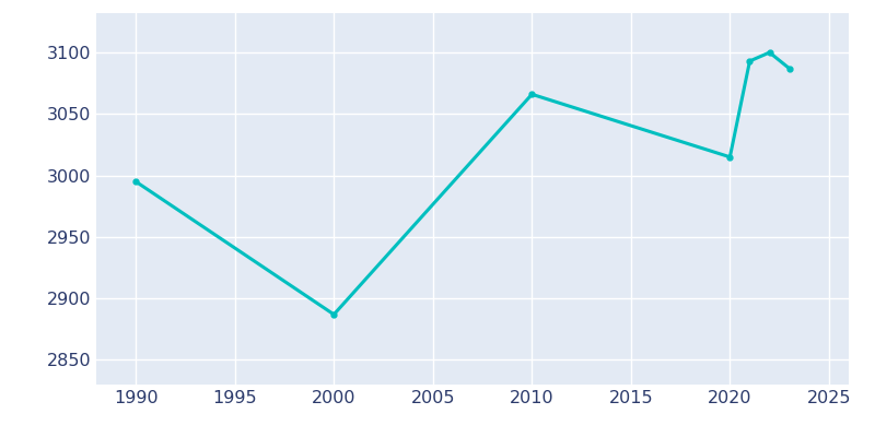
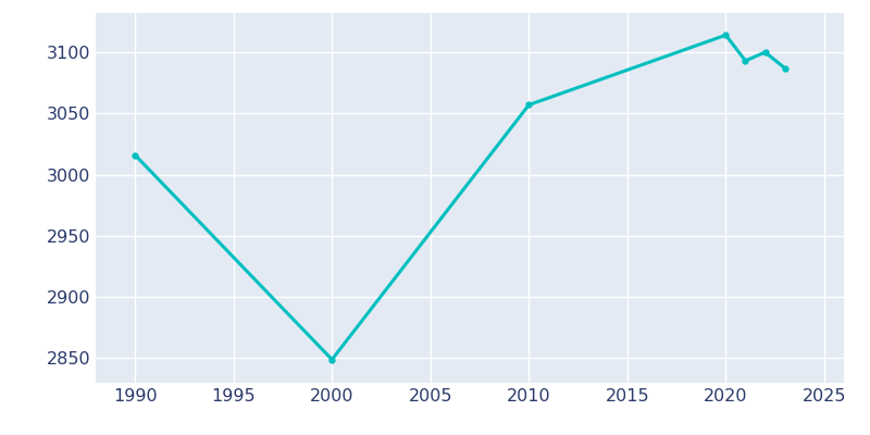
1990: 2995 -> 3016
2000: 2887 -> 2849
2010: 3066 -> 3057
2020: 3015 -> 3114
